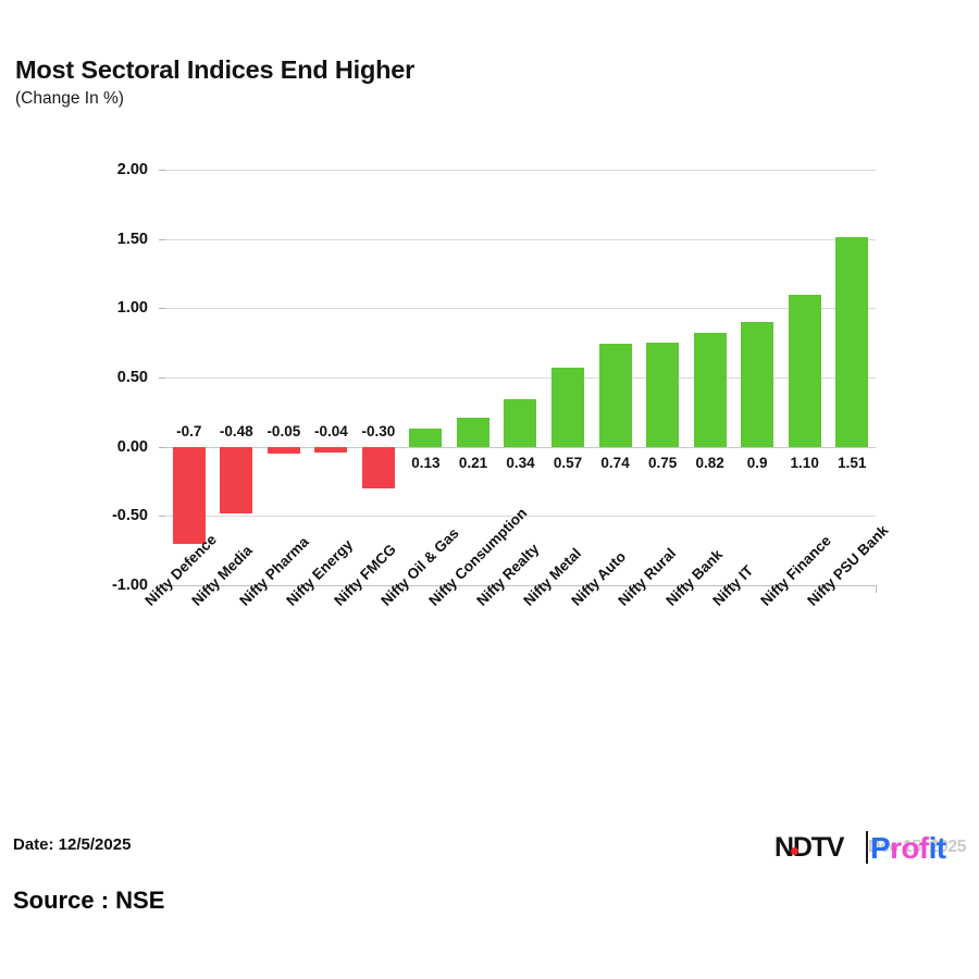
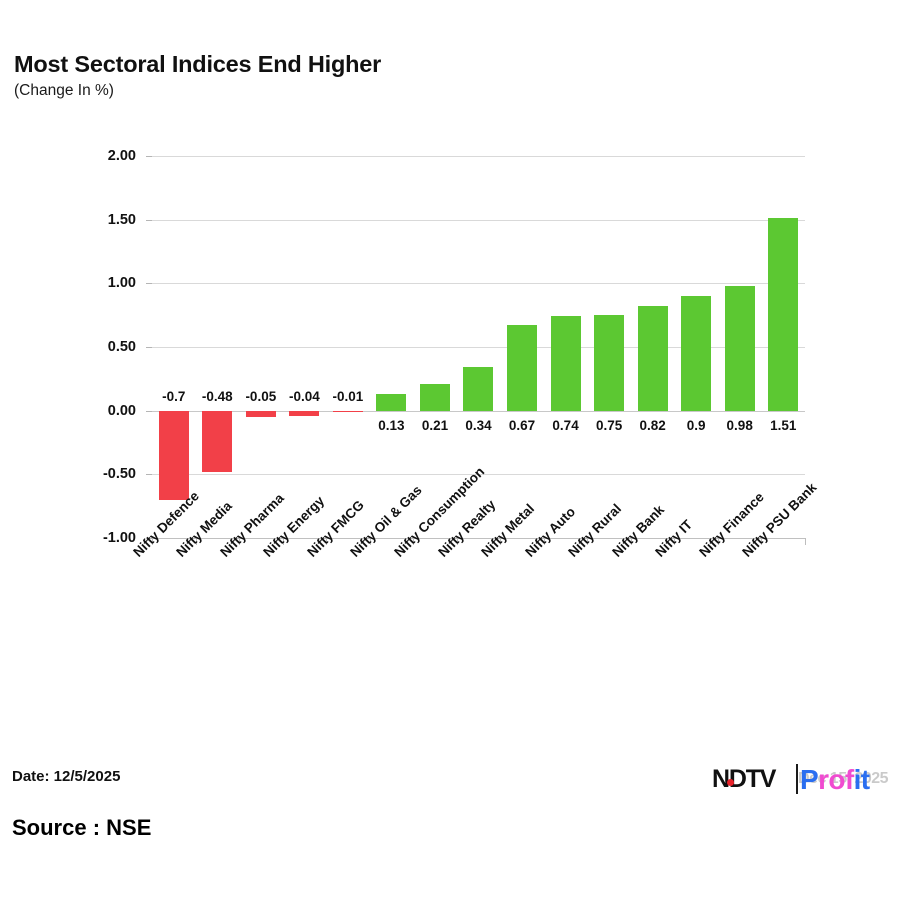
Nifty FMCG: -0.30 -> -0.01
Nifty Metal: 0.57 -> 0.67
Nifty Finance: 1.10 -> 0.98
